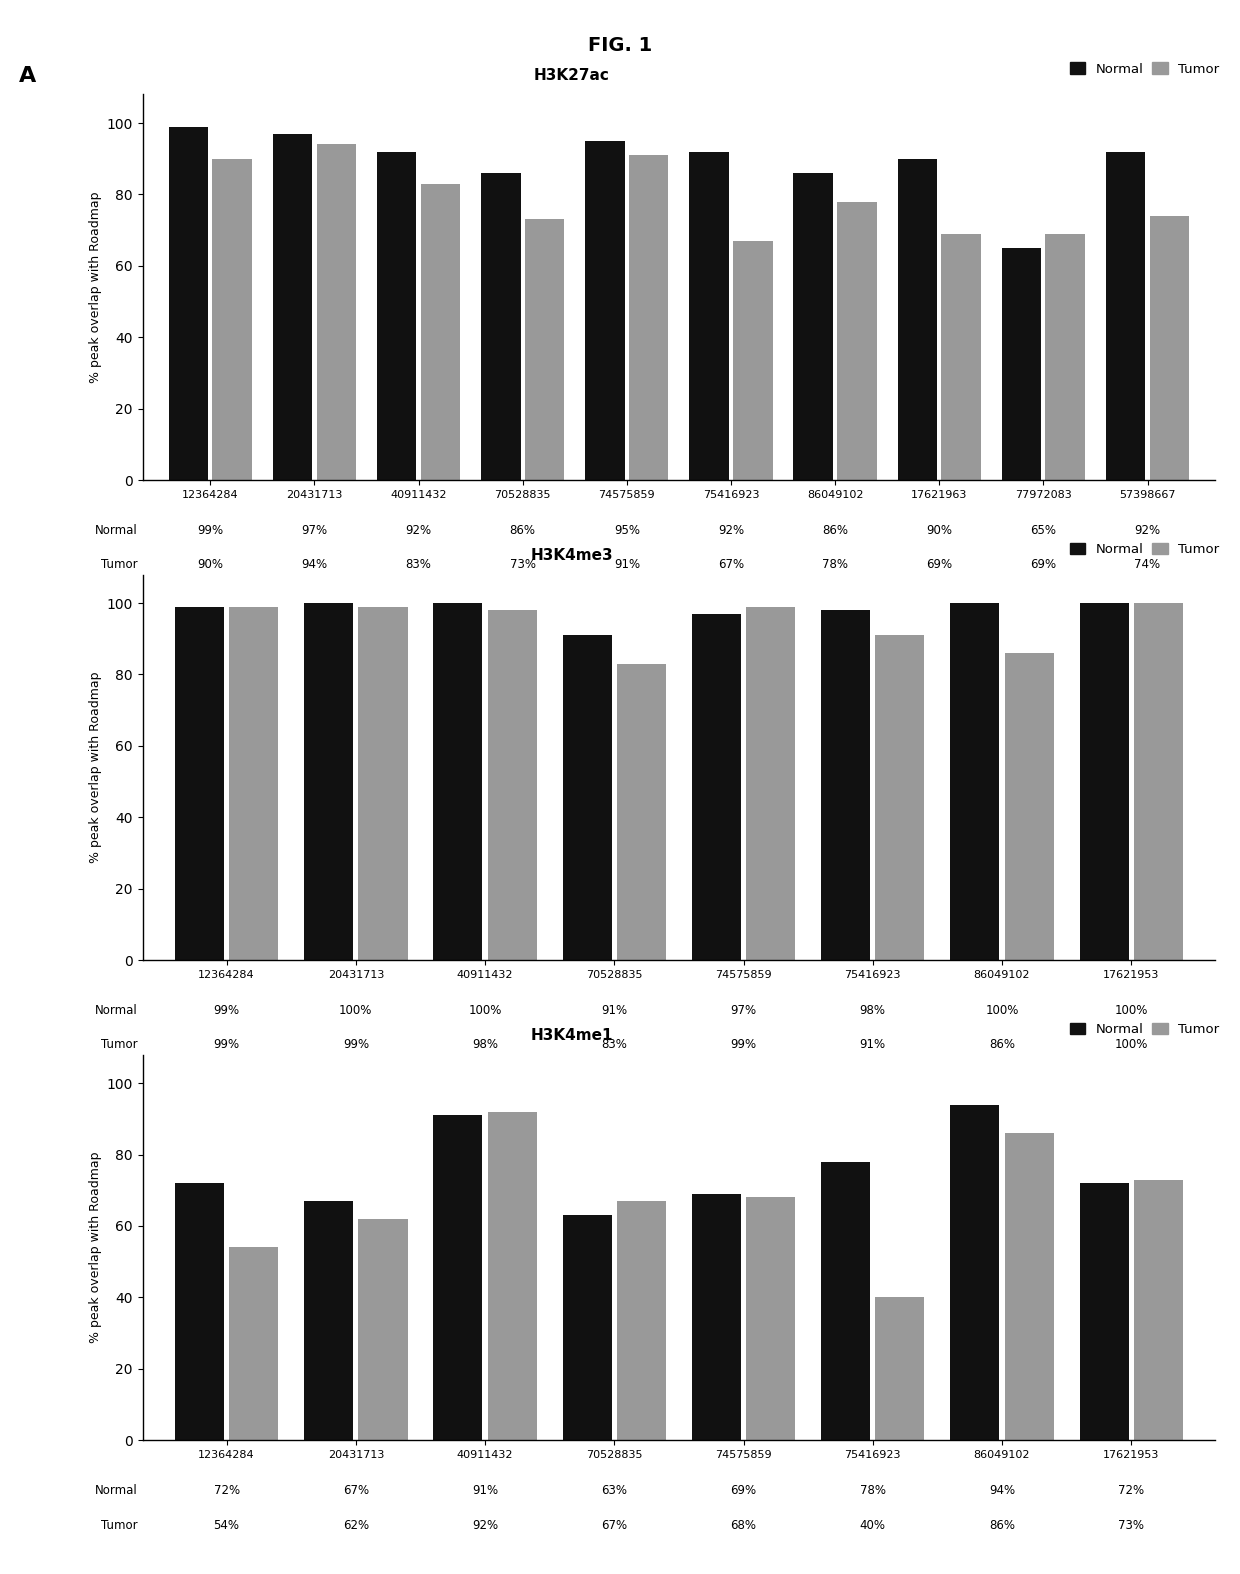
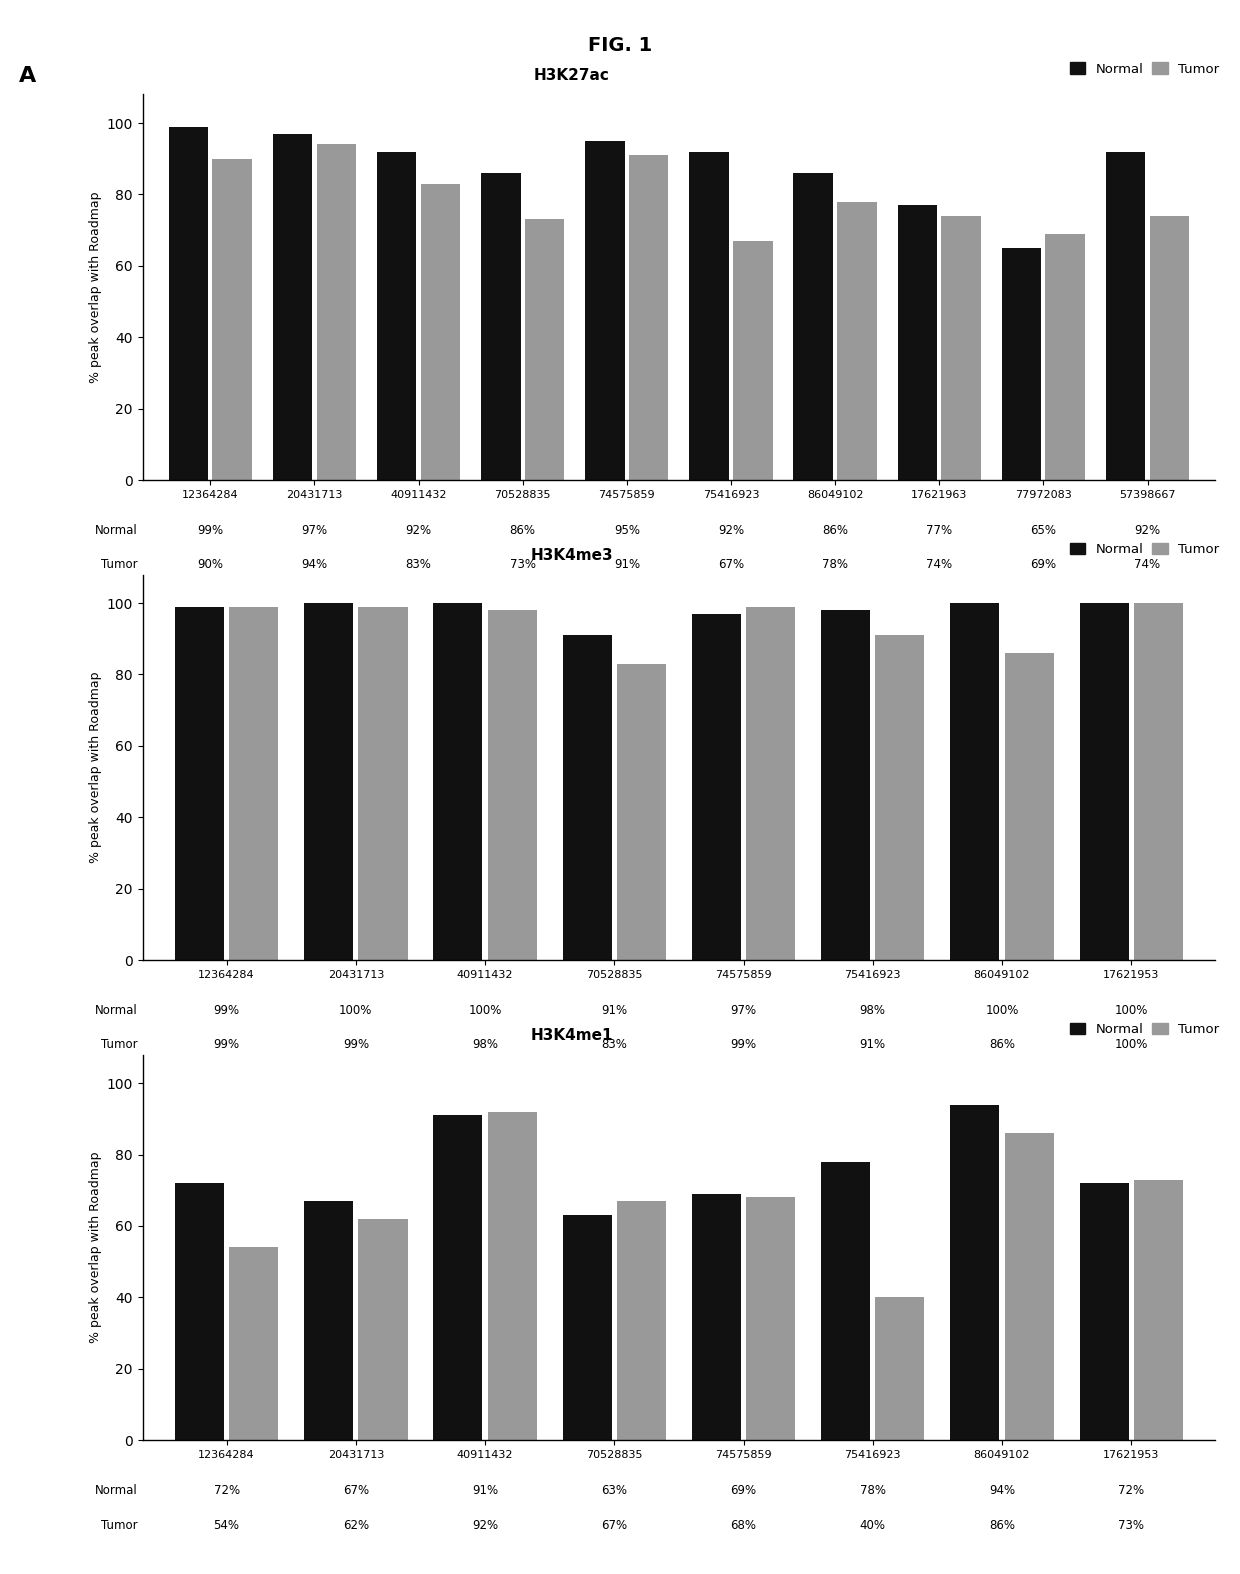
Normal/17621963: 90% -> 77%
Tumor/17621963: 69% -> 74%
